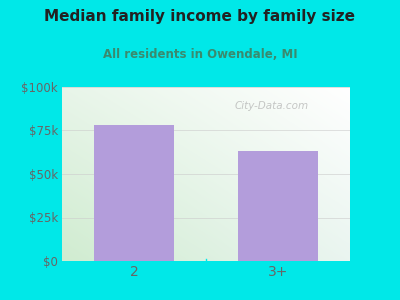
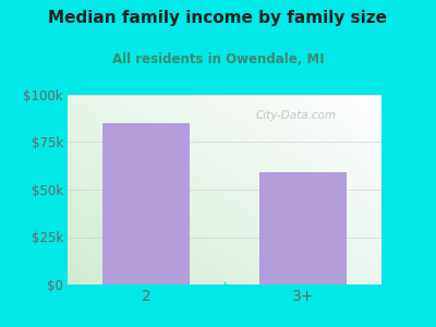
2: $78k -> $85k
3+: $63k -> $59k
